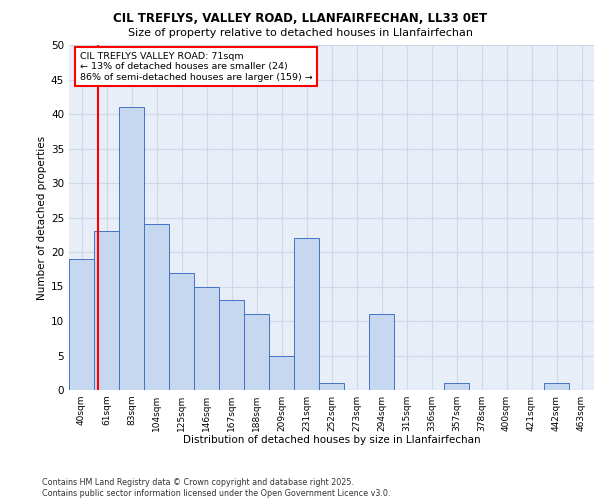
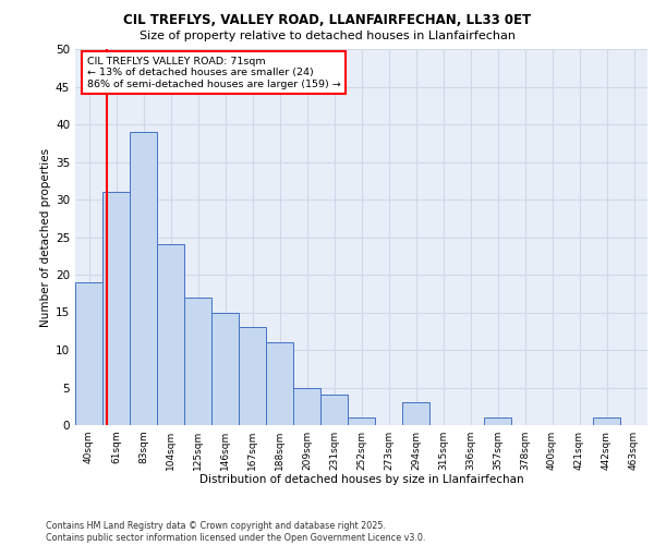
61sqm: 23 -> 31
83sqm: 41 -> 39
231sqm: 22 -> 4
294sqm: 11 -> 3
